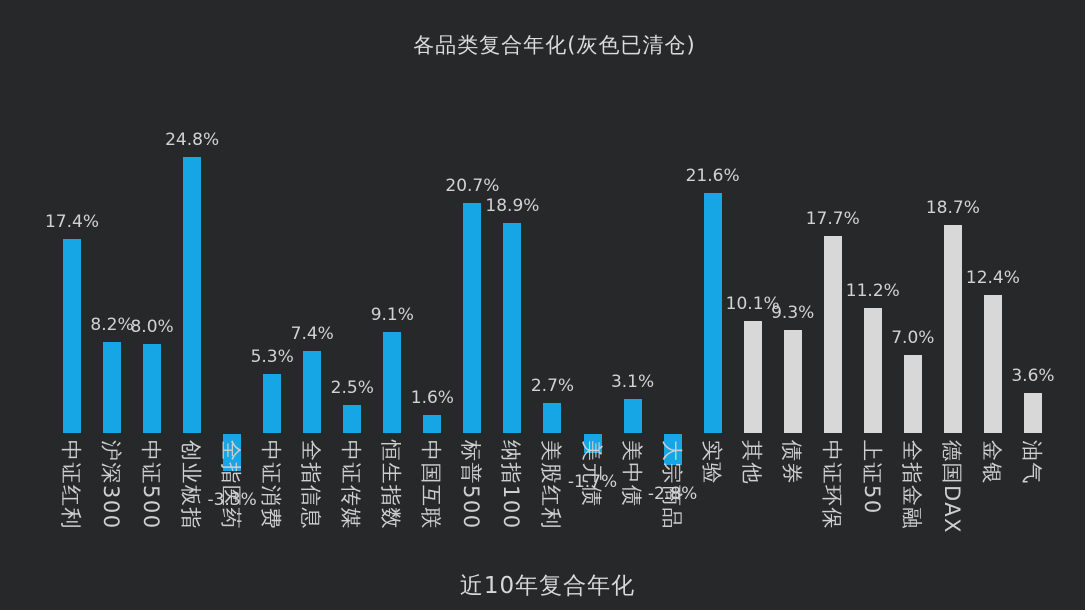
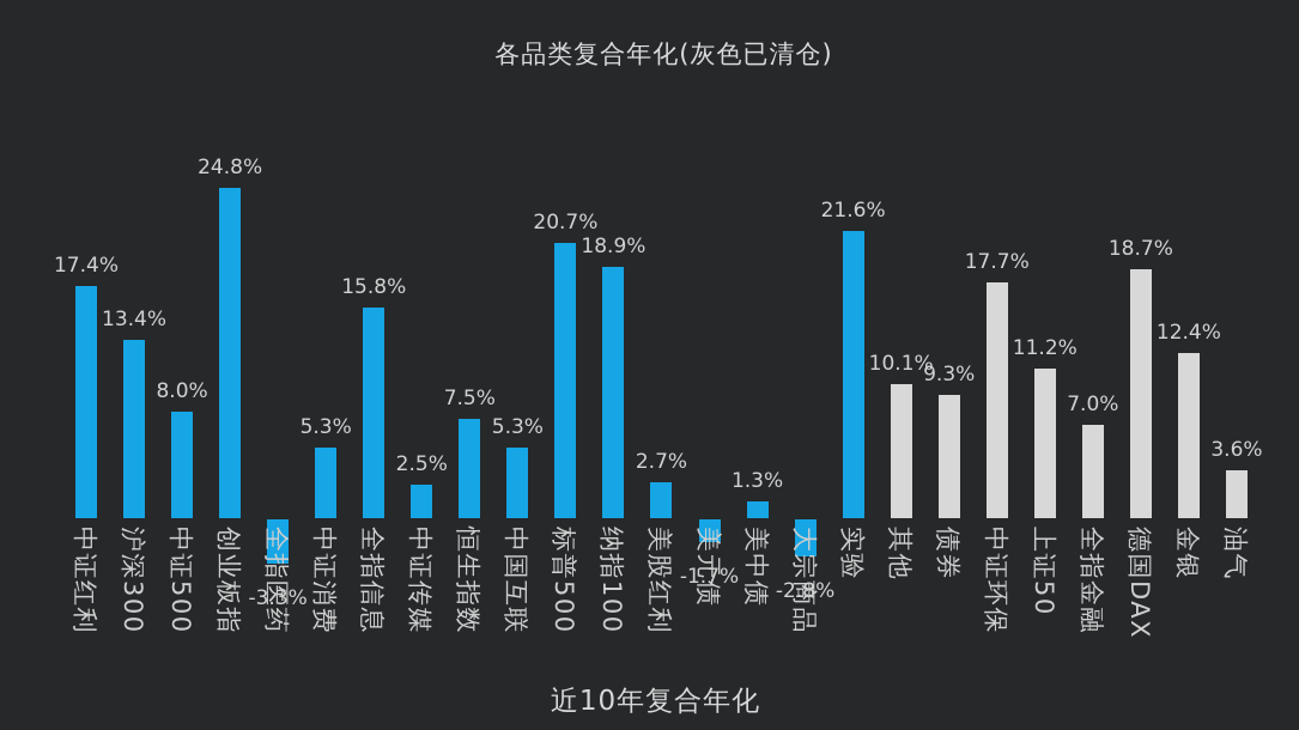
沪深300: 8.2% -> 13.4%
全指信息: 7.4% -> 15.8%
恒生指数: 9.1% -> 7.5%
中国互联: 1.6% -> 5.3%
美中债: 3.1% -> 1.3%
